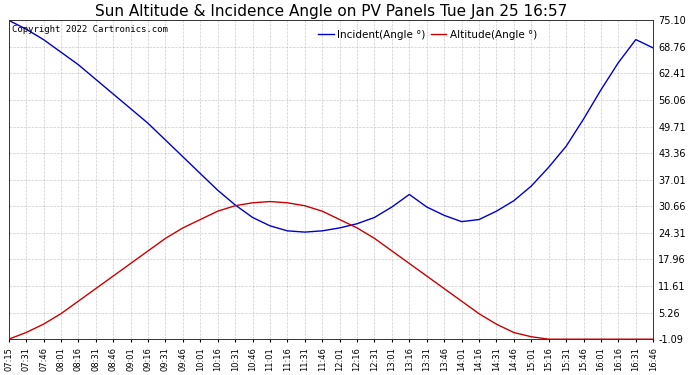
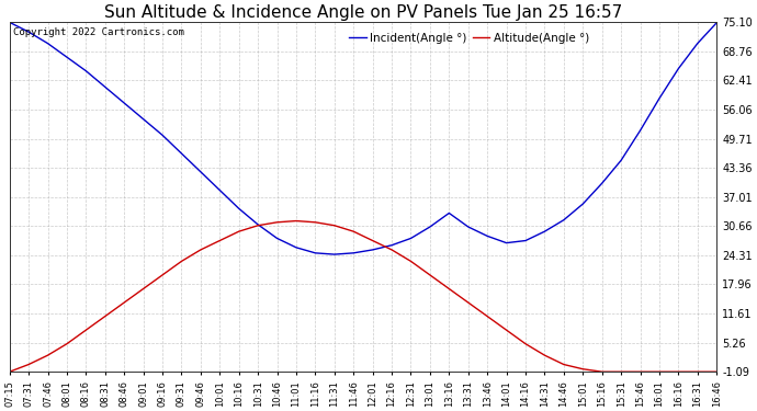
Incident(Angle °)/16:46: 68.5 -> 75.0
